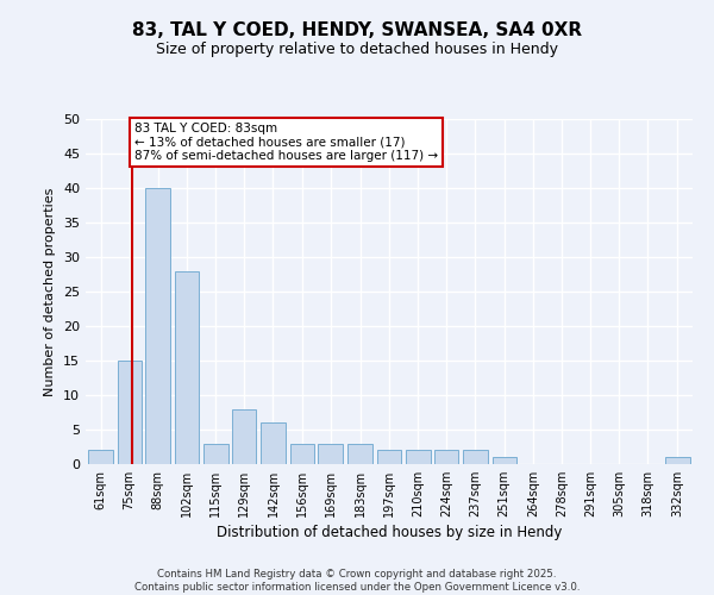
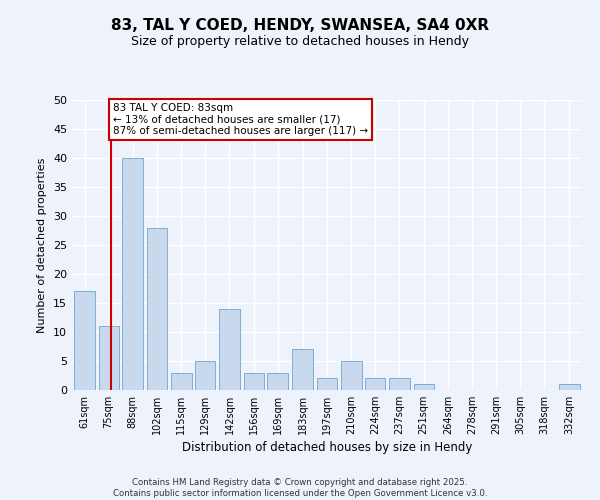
61sqm: 2 -> 17
75sqm: 15 -> 11
129sqm: 8 -> 5
142sqm: 6 -> 14
183sqm: 3 -> 7
210sqm: 2 -> 5
